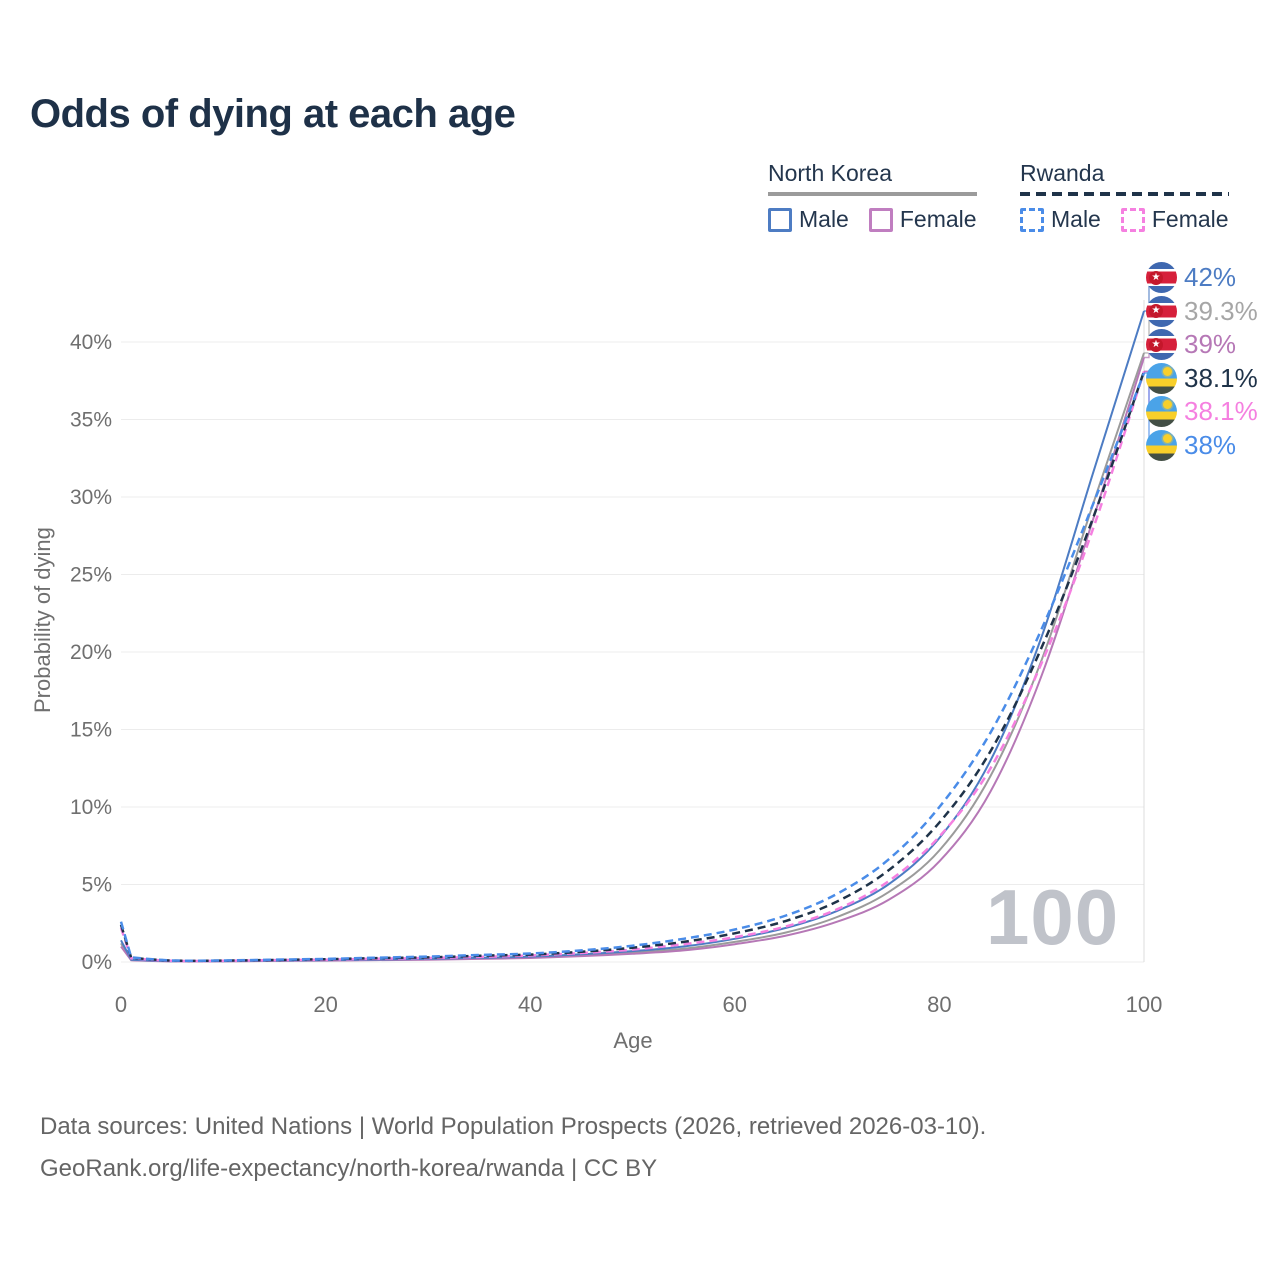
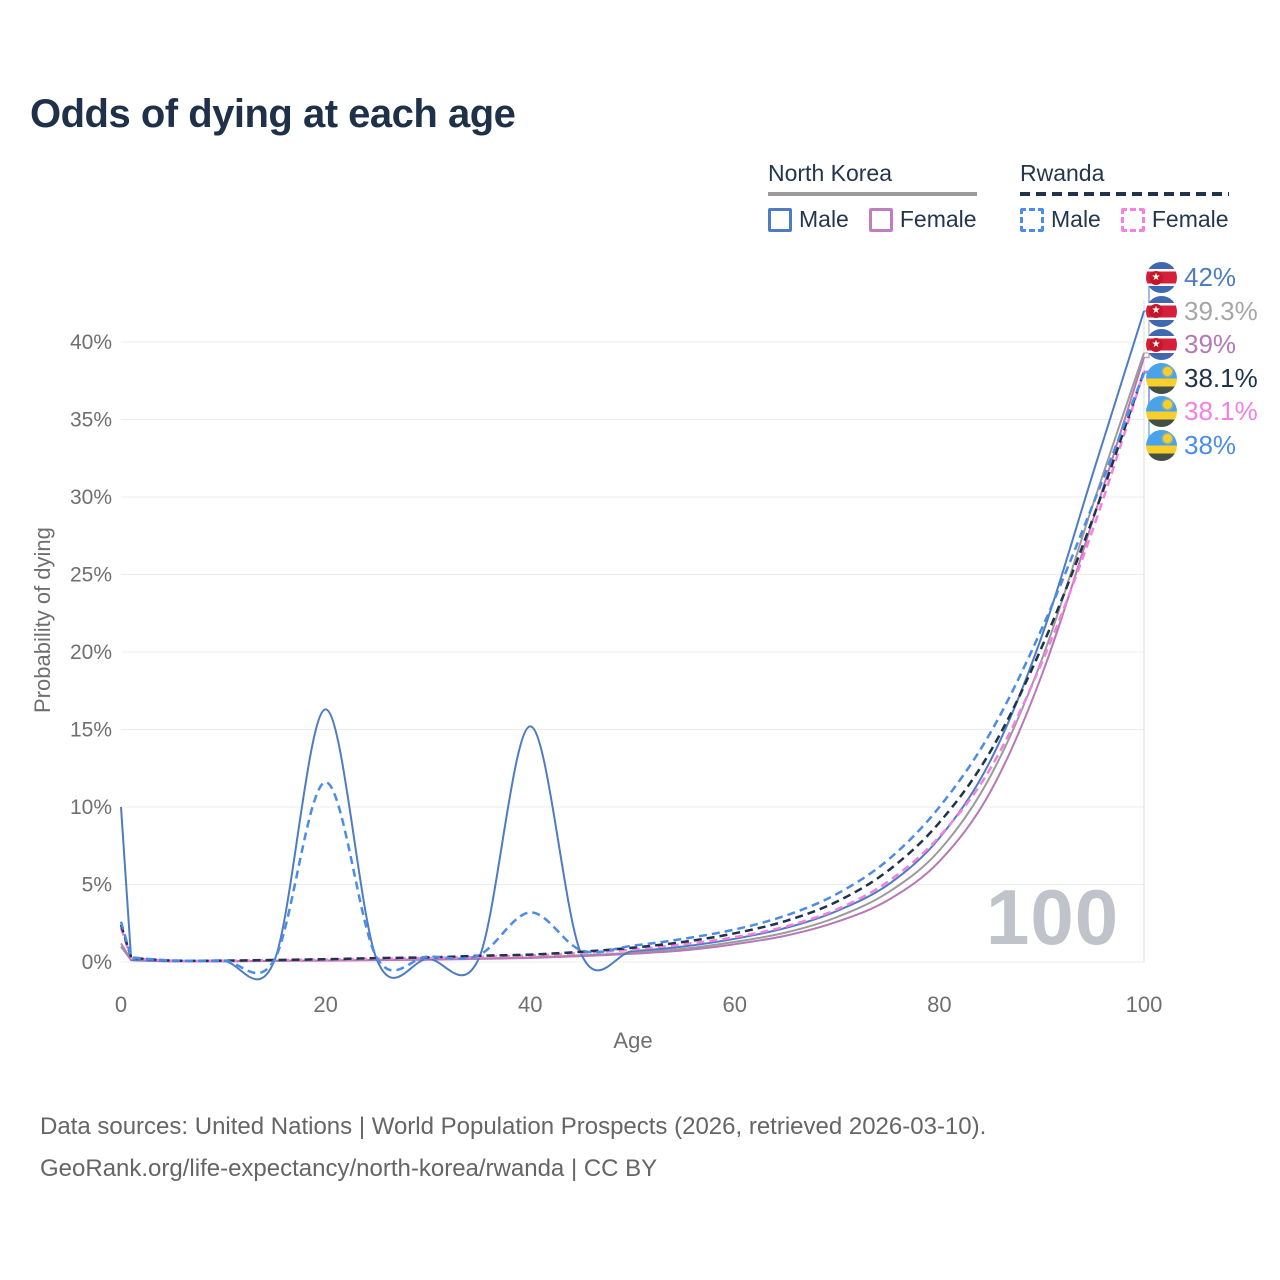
North Korea Male/0: 1.4% -> 10.0%
North Korea Male/20: 0.1% -> 16.3%
Rwanda Male/20: 0.2% -> 11.6%
North Korea Male/40: 0.3% -> 15.2%
Rwanda Male/40: 0.6% -> 3.2%
